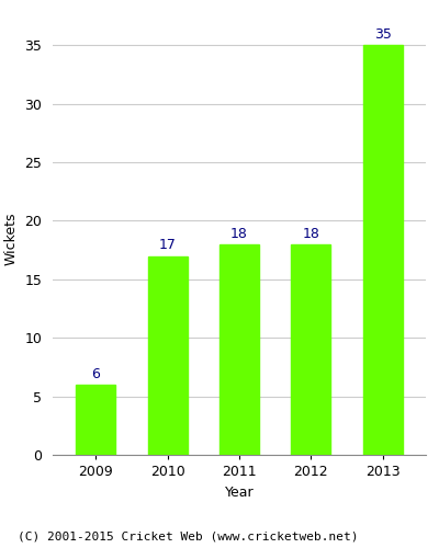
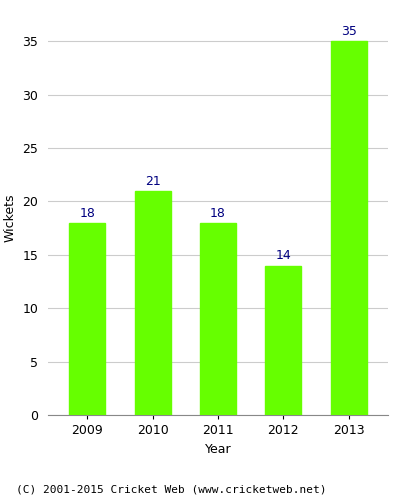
2009: 6 -> 18
2010: 17 -> 21
2012: 18 -> 14
